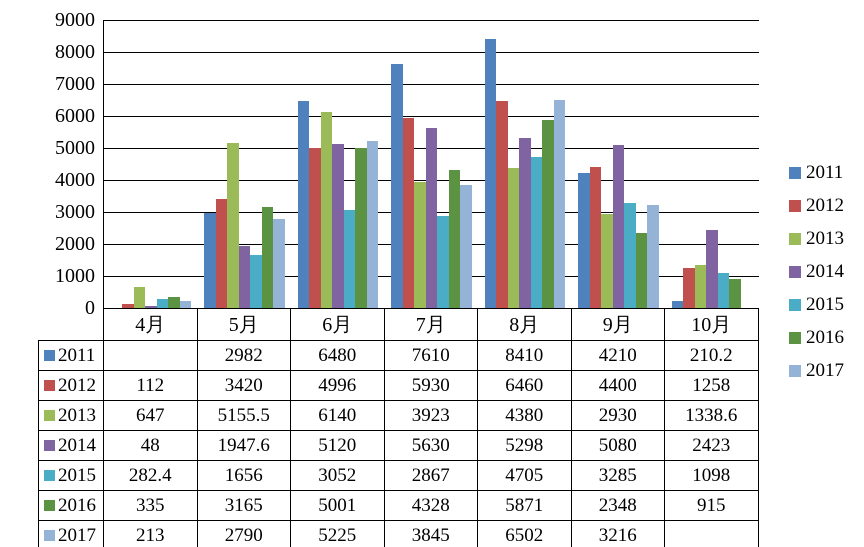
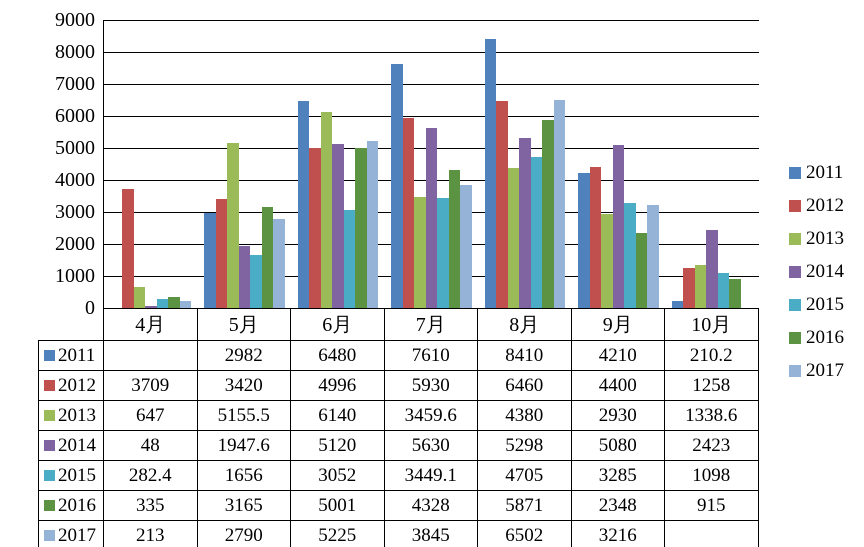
2012/4月: 112 -> 3709
2013/7月: 3923 -> 3459.6
2015/7月: 2867 -> 3449.1
